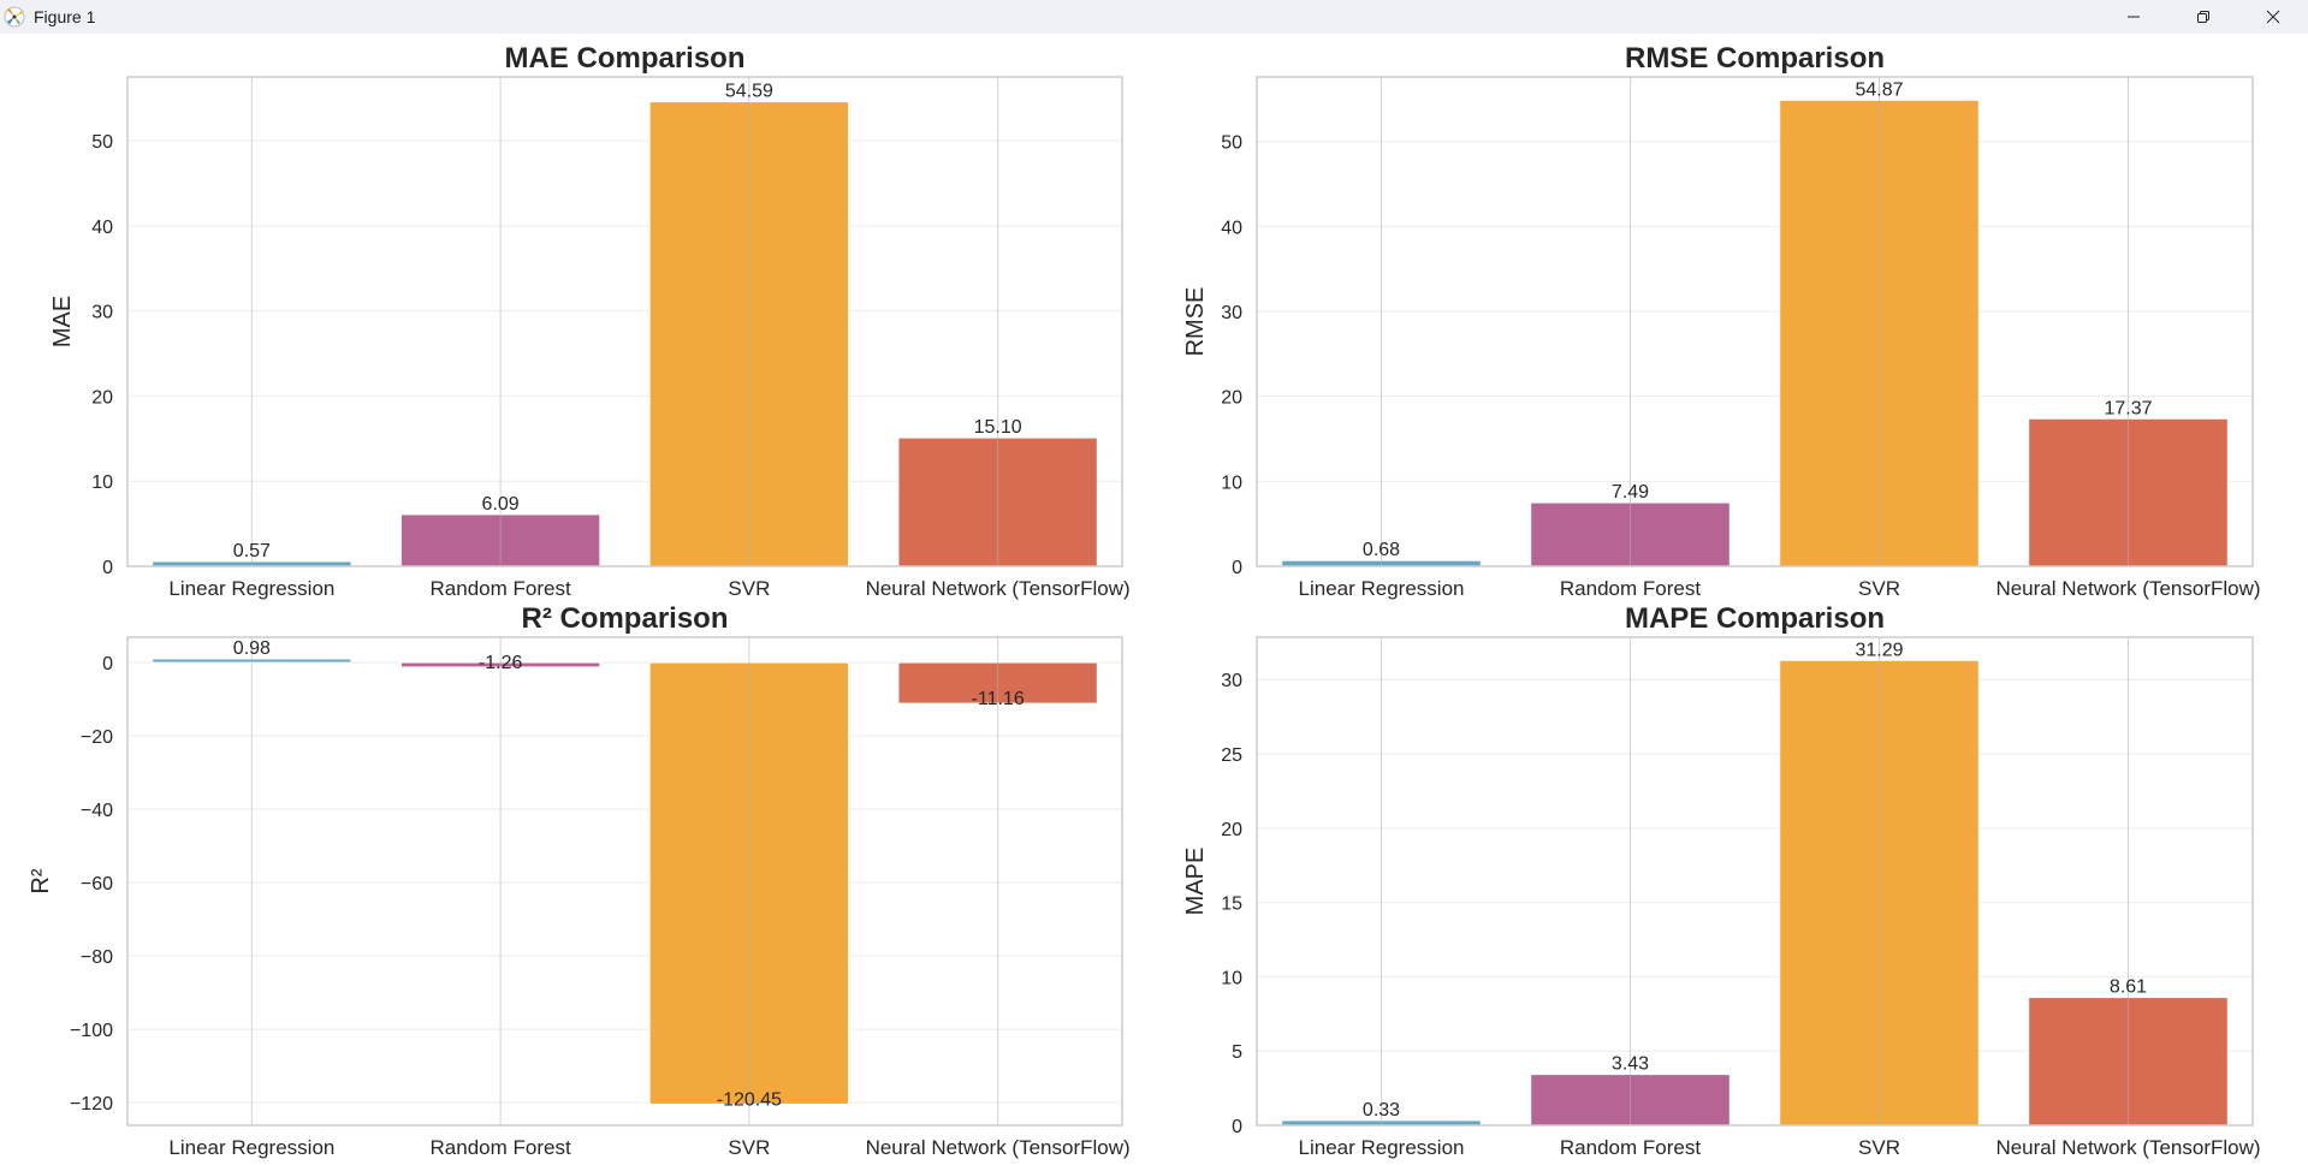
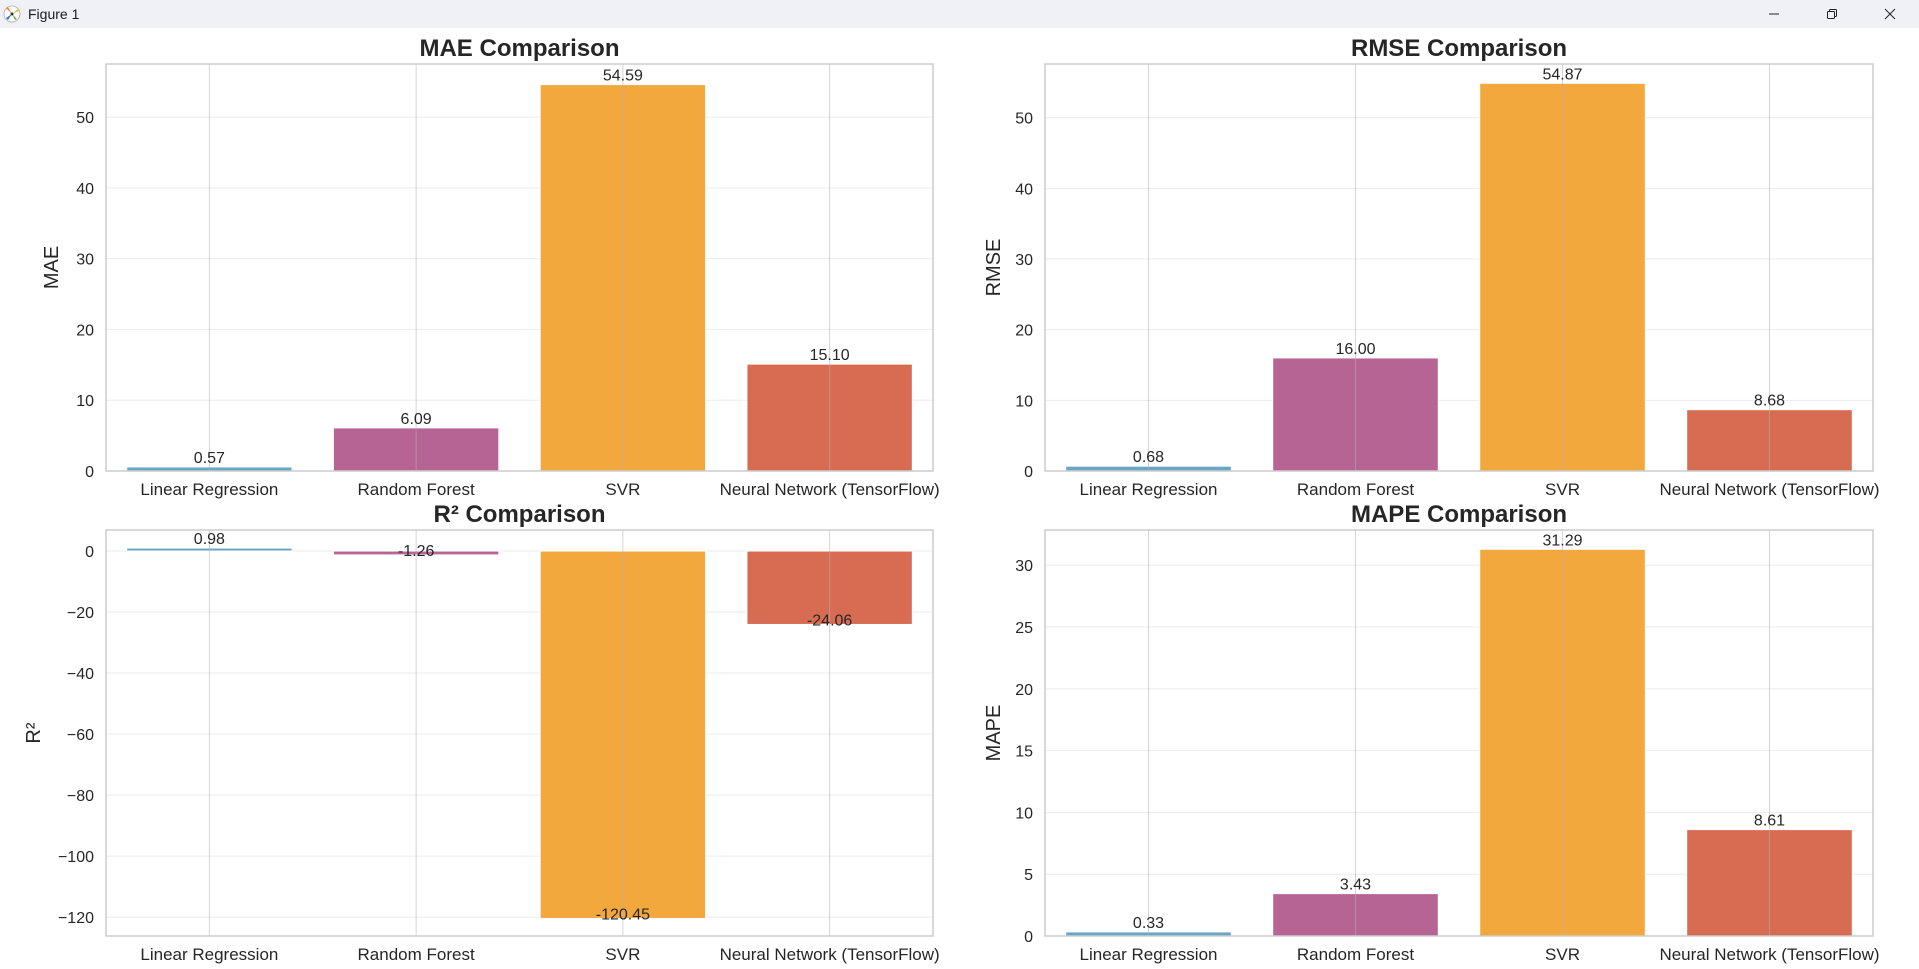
RMSE Comparison/Random Forest: 7.49 -> 16.00
RMSE Comparison/Neural Network (TensorFlow): 17.37 -> 8.68
R² Comparison/Neural Network (TensorFlow): -11.16 -> -24.06
